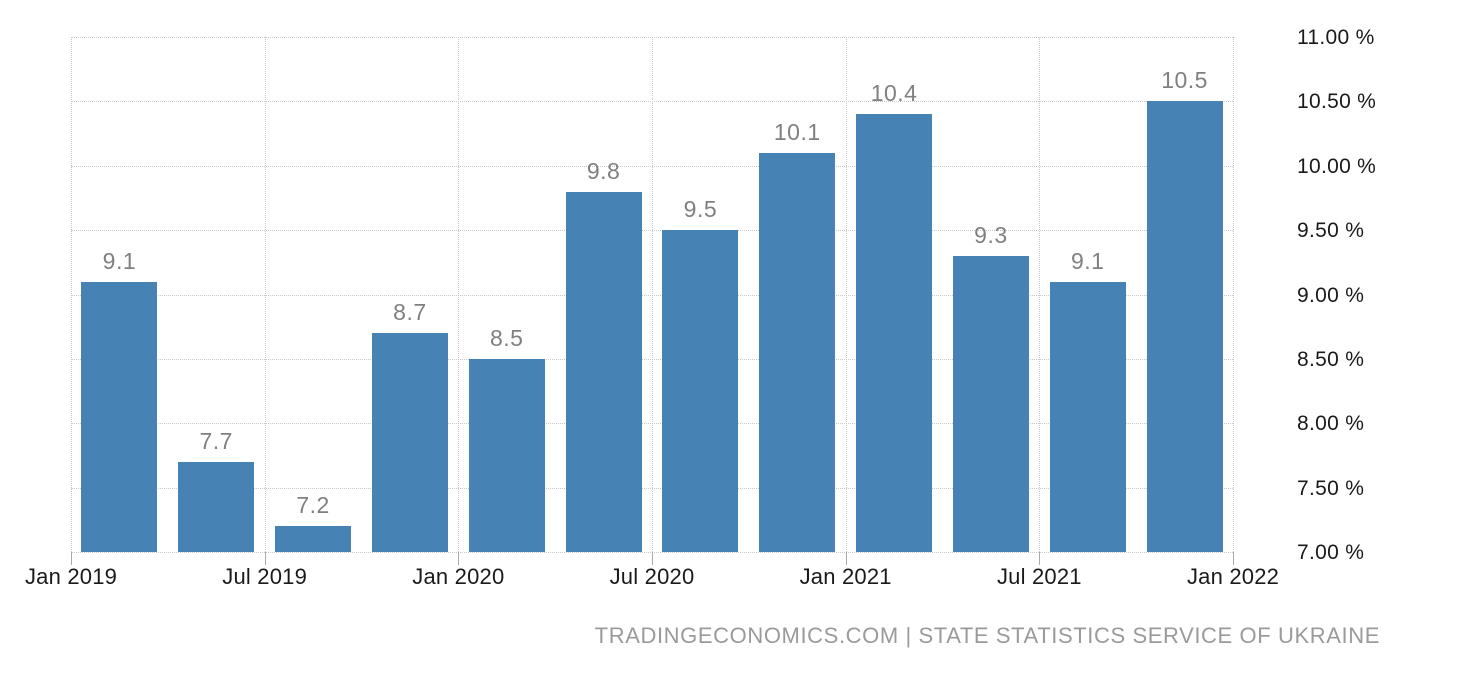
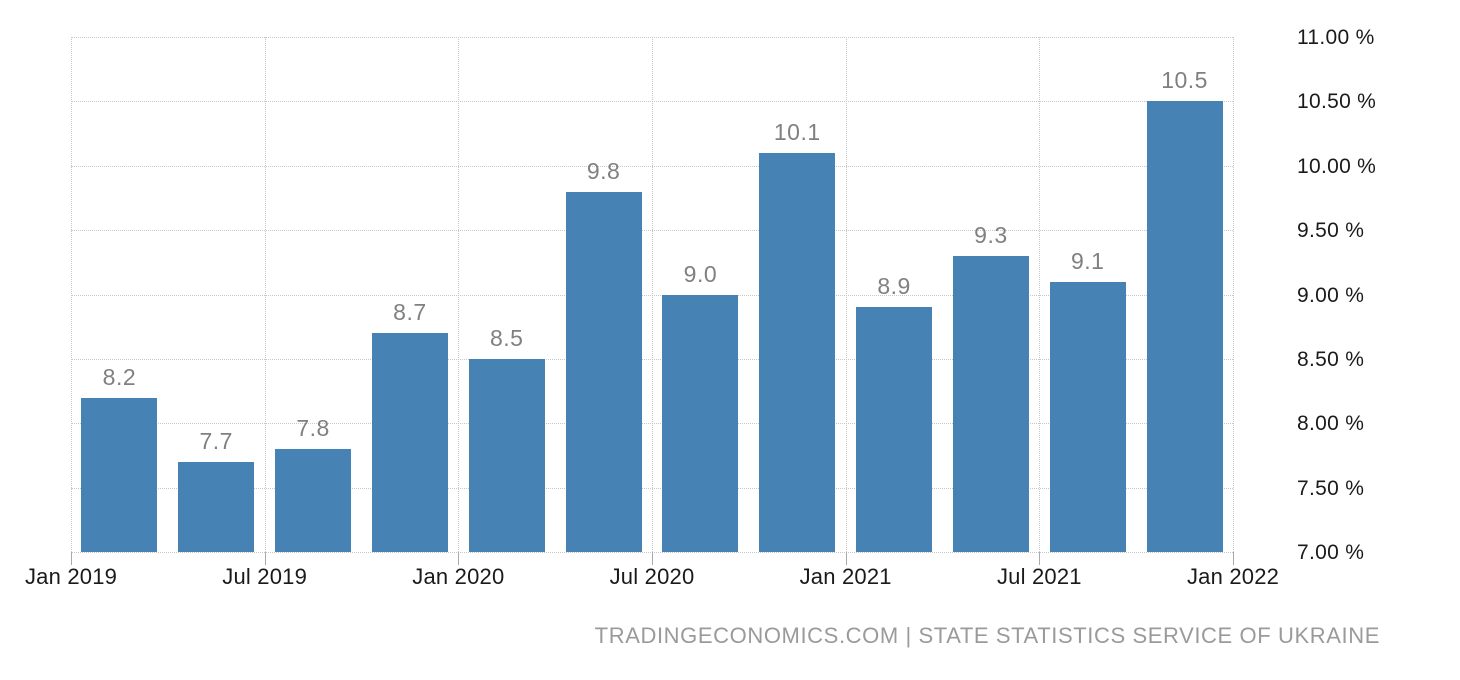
Jan 2019: 9.1 -> 8.2
Jul 2019: 7.2 -> 7.8
Jul 2020: 9.5 -> 9.0
Jan 2021: 10.4 -> 8.9
